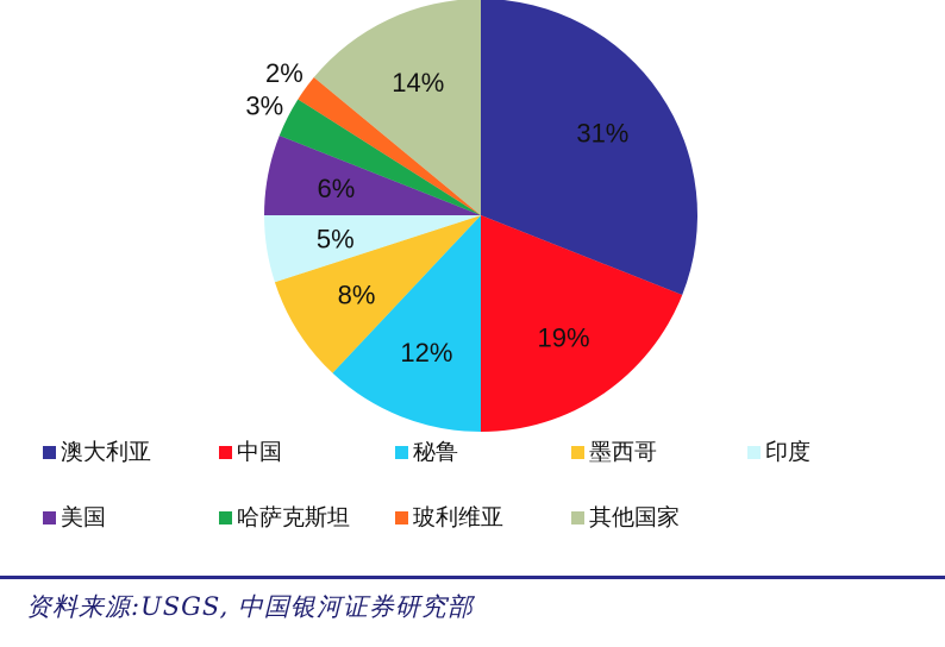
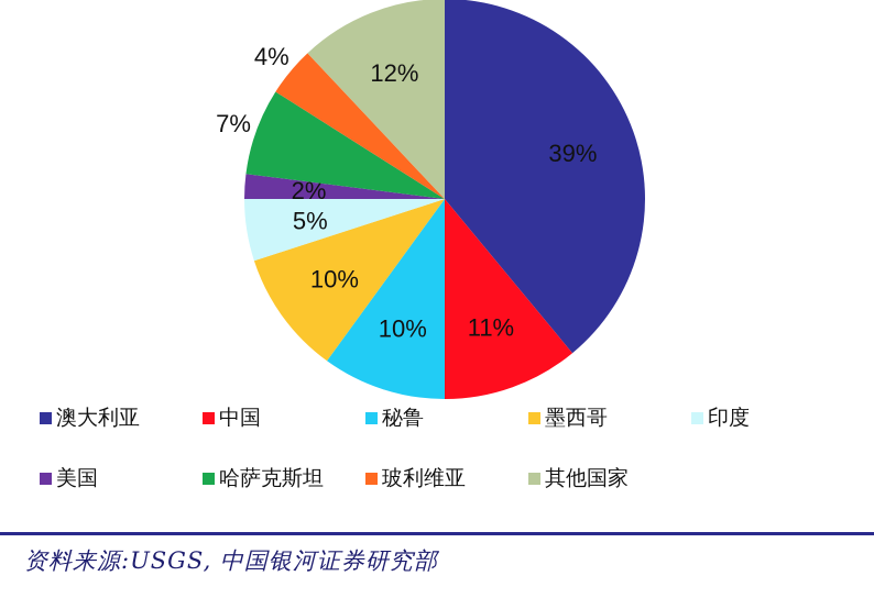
澳大利亚: 31% -> 39%
中国: 19% -> 11%
秘鲁: 12% -> 10%
墨西哥: 8% -> 10%
美国: 6% -> 2%
哈萨克斯坦: 3% -> 7%
玻利维亚: 2% -> 4%
其他国家: 14% -> 12%
